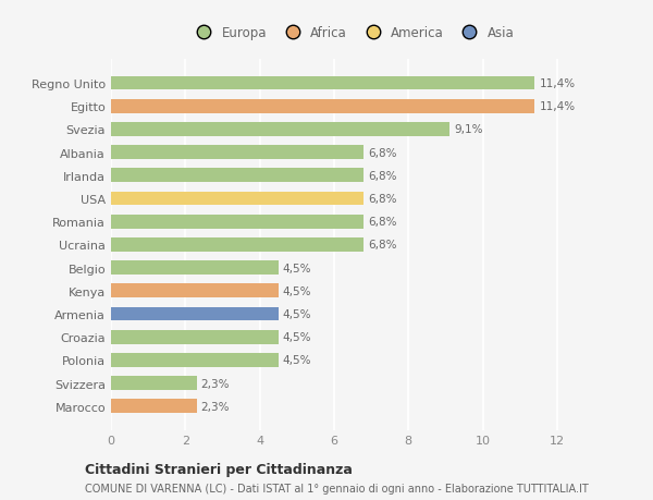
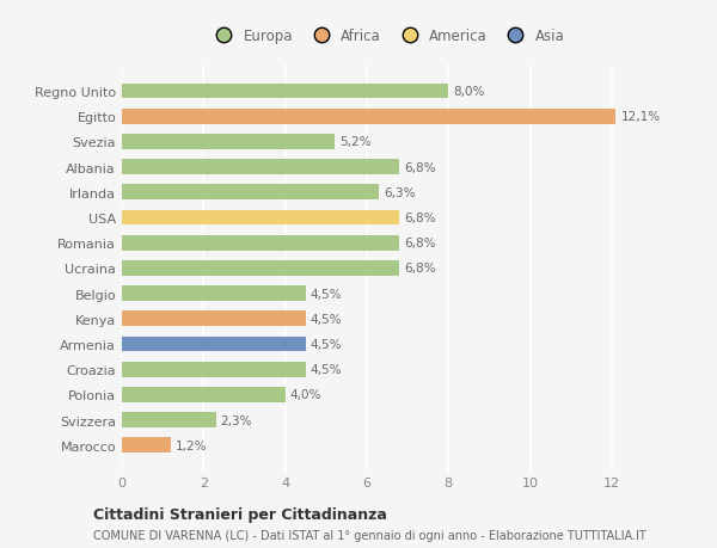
Regno Unito: 11,4% -> 8,0%
Egitto: 11,4% -> 12,1%
Svezia: 9,1% -> 5,2%
Irlanda: 6,8% -> 6,3%
Polonia: 4,5% -> 4,0%
Marocco: 2,3% -> 1,2%
